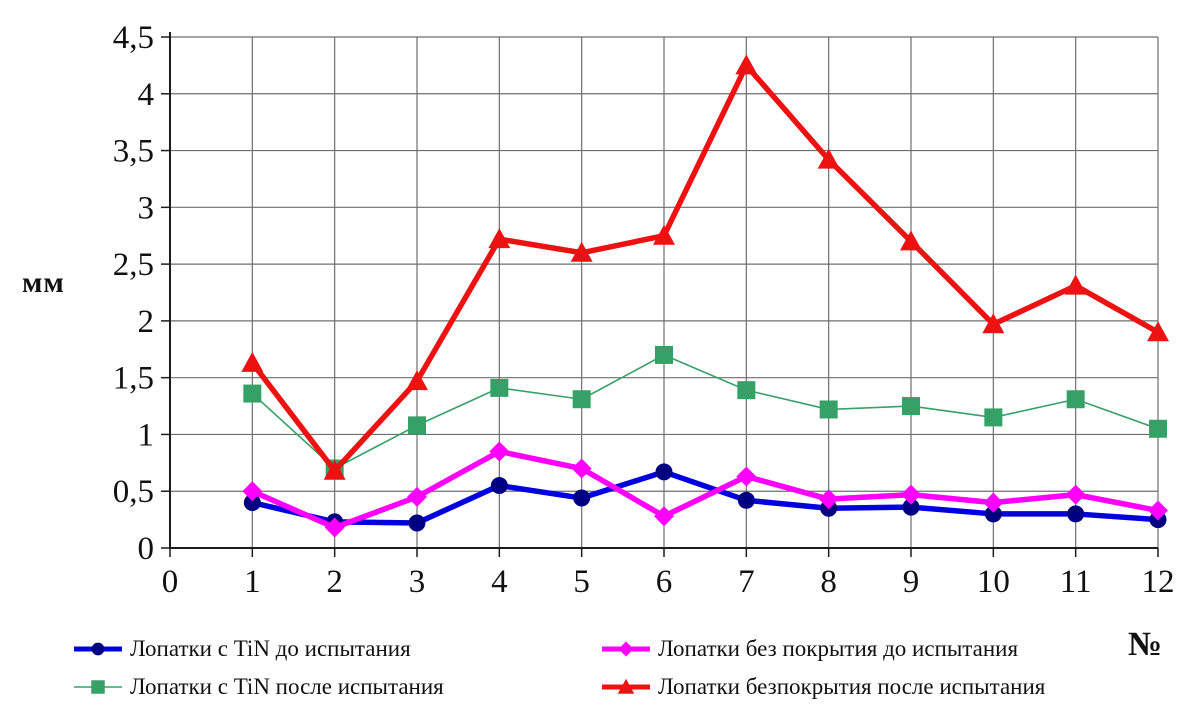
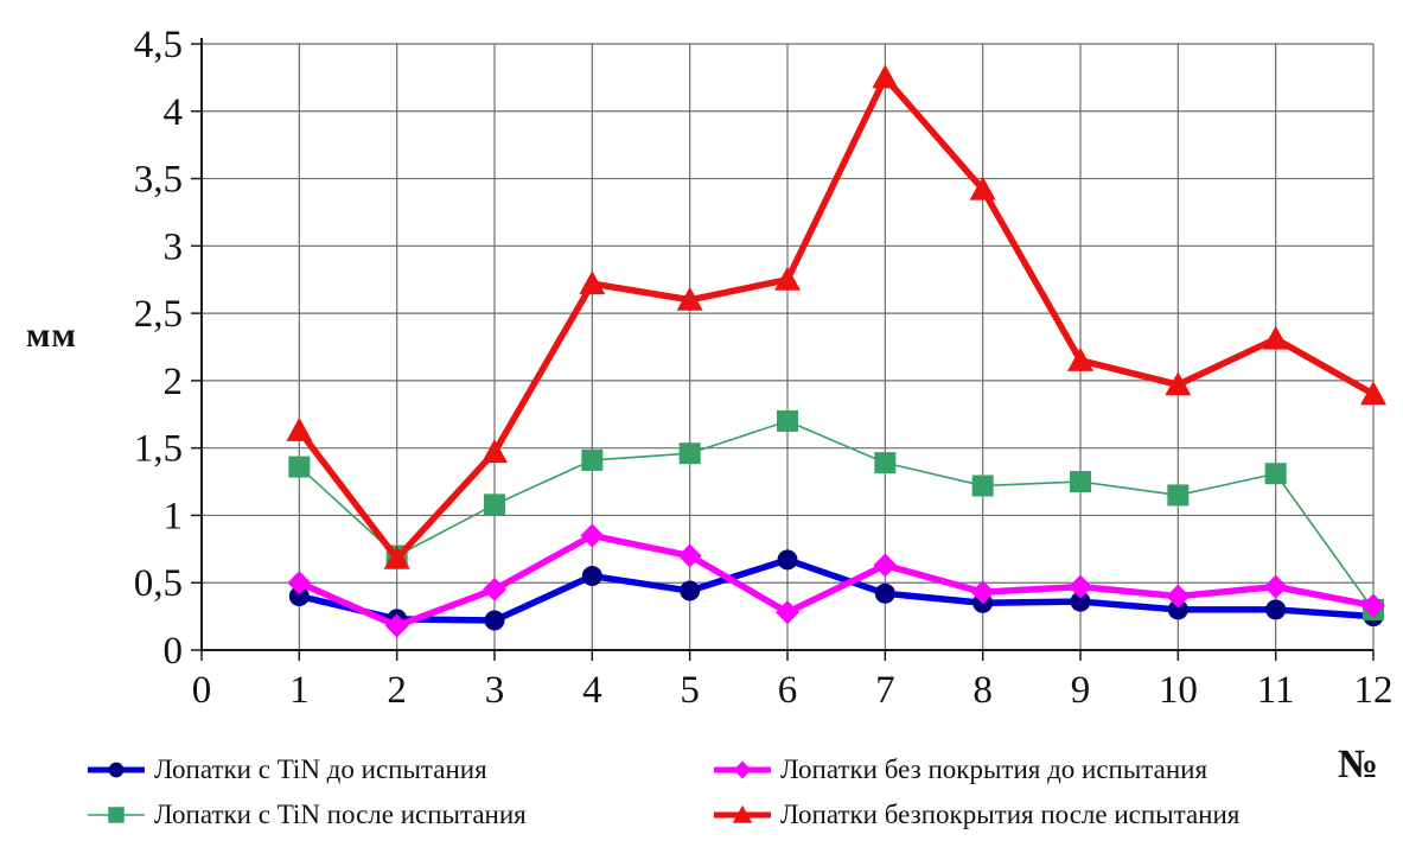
Лопатки с TiN после испытания/5: 1,31 -> 1,46
Лопатки безпокрытия после испытания/9: 2,70 -> 2,15
Лопатки с TiN после испытания/12: 1,05 -> 0,30
